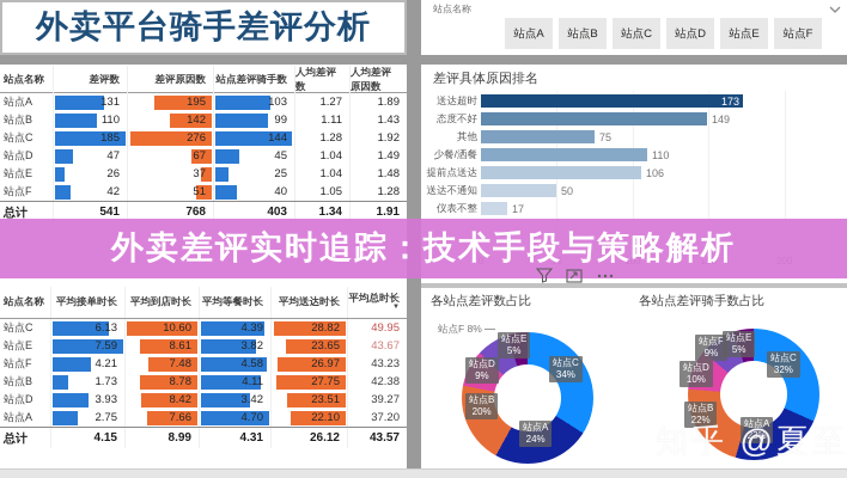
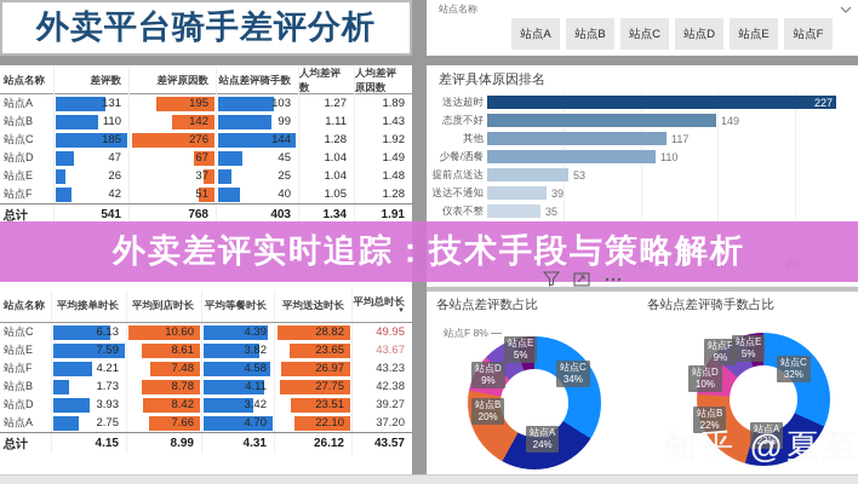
差评具体原因排名/送达超时: 173 -> 227
差评具体原因排名/其他: 75 -> 117
差评具体原因排名/提前点送达: 106 -> 53
差评具体原因排名/送达不通知: 50 -> 39
差评具体原因排名/仪表不整: 17 -> 35
